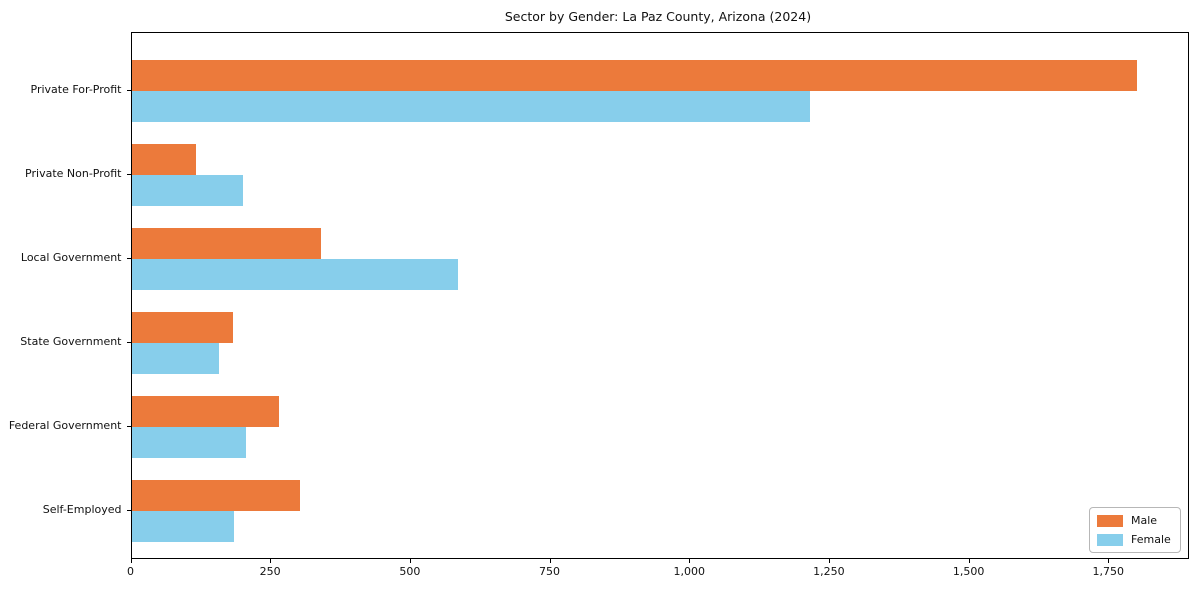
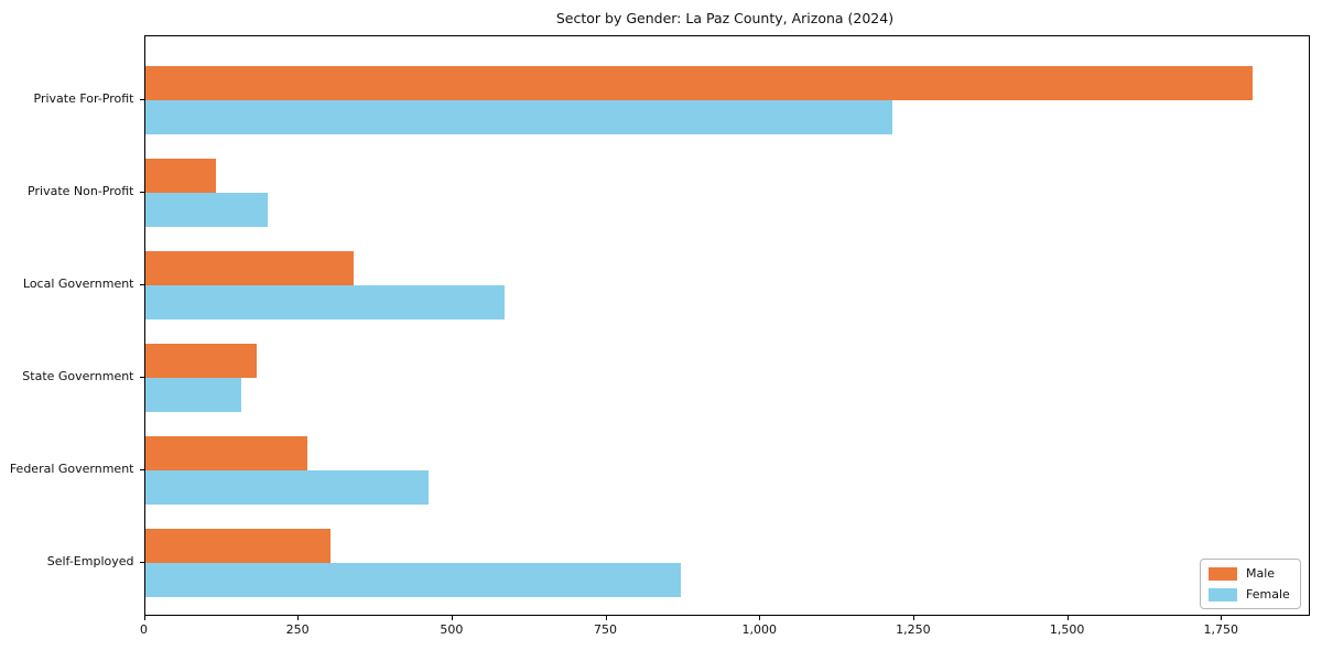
Female/Federal Government: 200 -> 460
Female/Self-Employed: 180 -> 870
